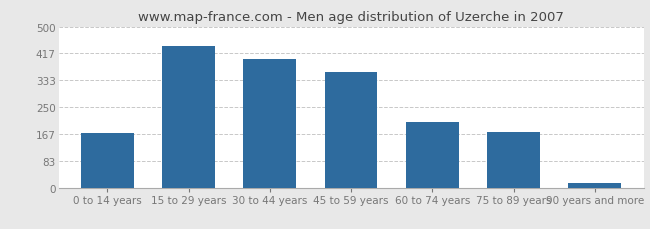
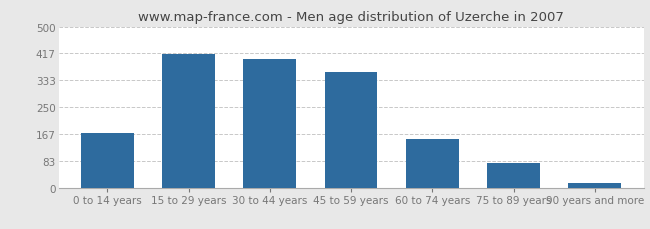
15 to 29 years: 440 -> 415
60 to 74 years: 205 -> 150
75 to 89 years: 172 -> 75
